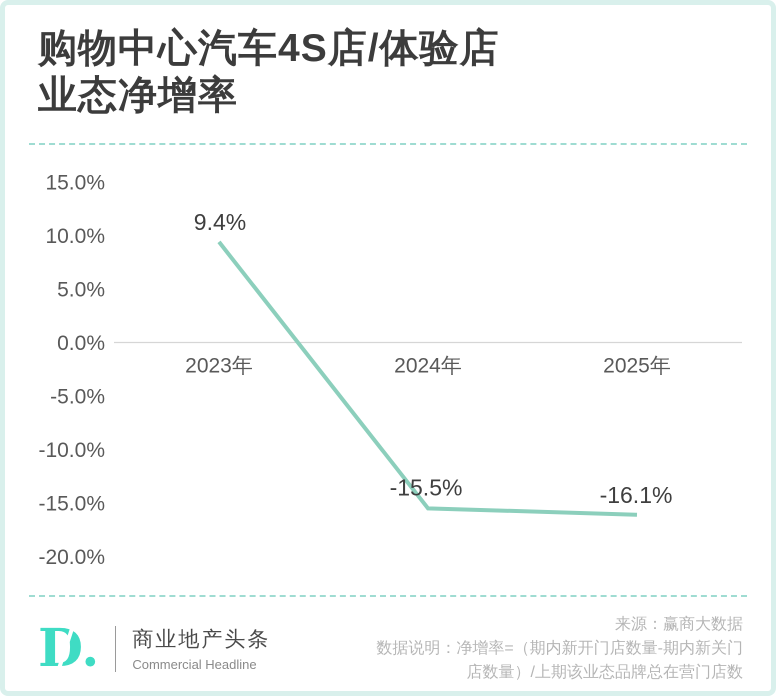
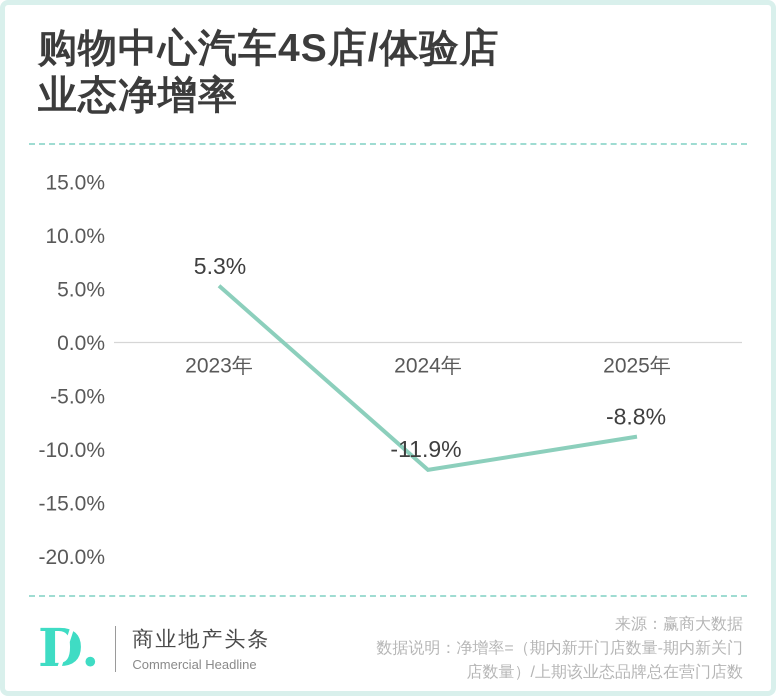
2023年: 9.4% -> 5.3%
2024年: -15.5% -> -11.9%
2025年: -16.1% -> -8.8%
